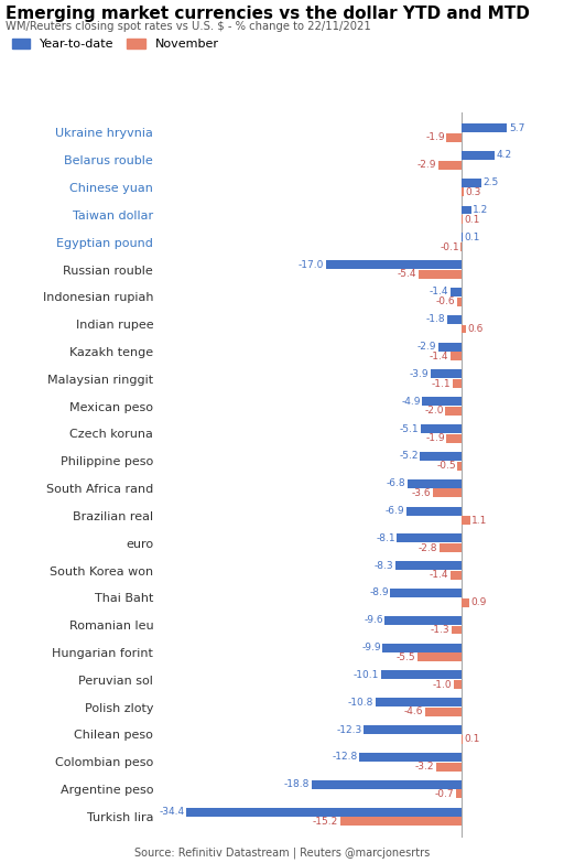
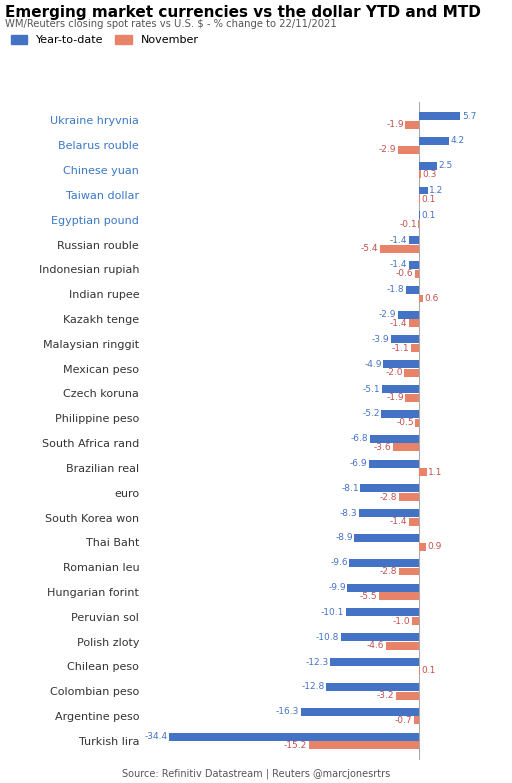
Year-to-date/Russian rouble: -17.0 -> -1.4
November/Romanian leu: -1.3 -> -2.8
Year-to-date/Argentine peso: -18.8 -> -16.3
